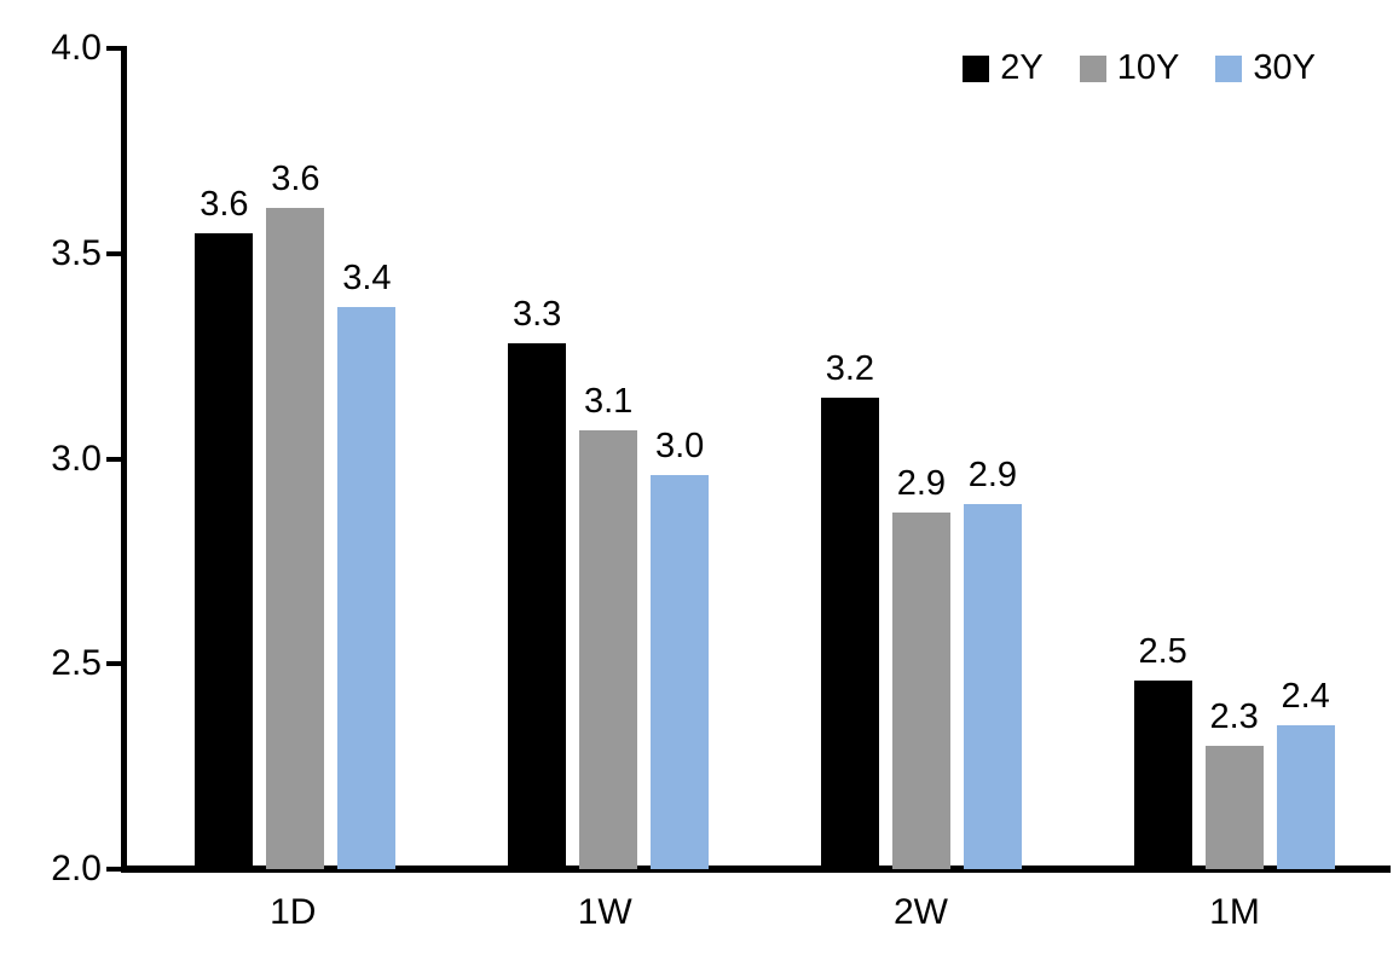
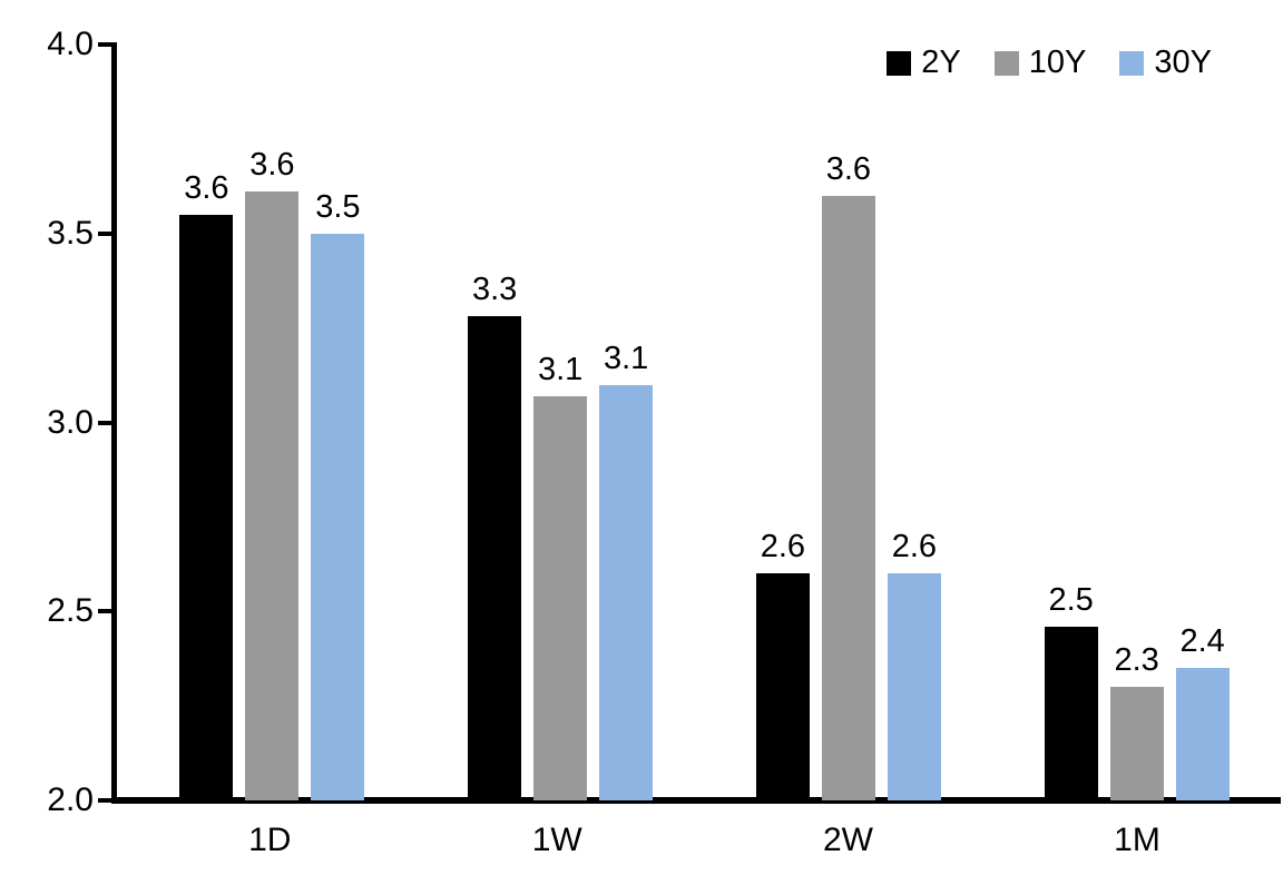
30Y/1D: 3.4 -> 3.5
30Y/1W: 3.0 -> 3.1
2Y/2W: 3.2 -> 2.6
10Y/2W: 2.9 -> 3.6
30Y/2W: 2.9 -> 2.6
